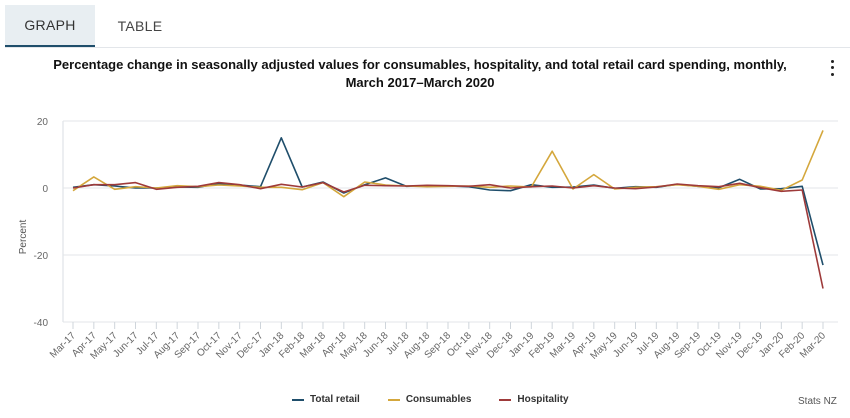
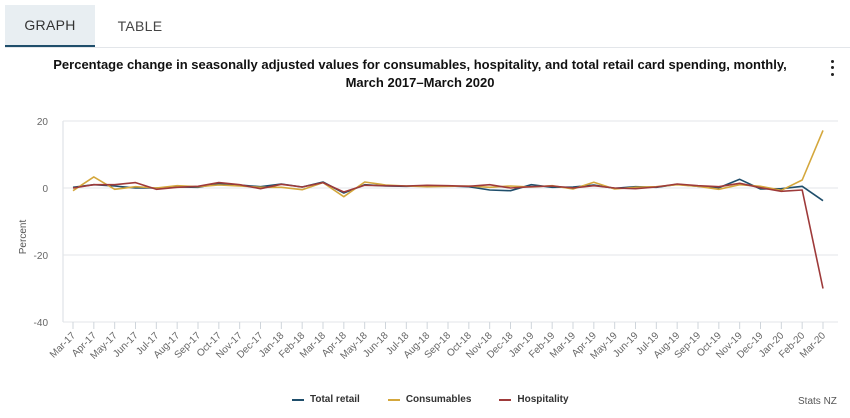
Total retail/Jan-18: 15 -> 1
Total retail/Jun-18: 3 -> 1
Consumables/Feb-19: 11 -> 1
Consumables/Apr-19: 4 -> 2
Total retail/Mar-20: -23 -> -4
